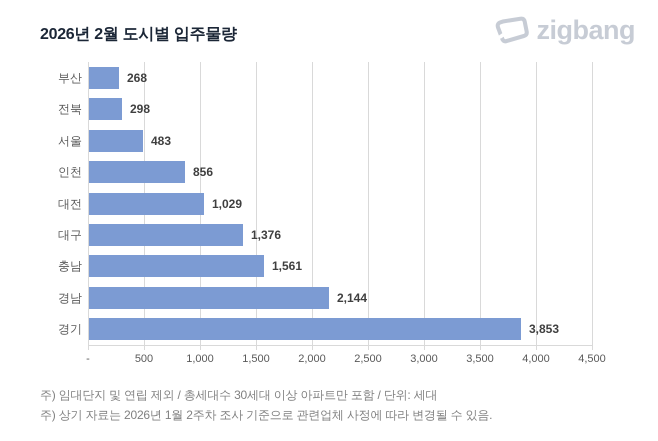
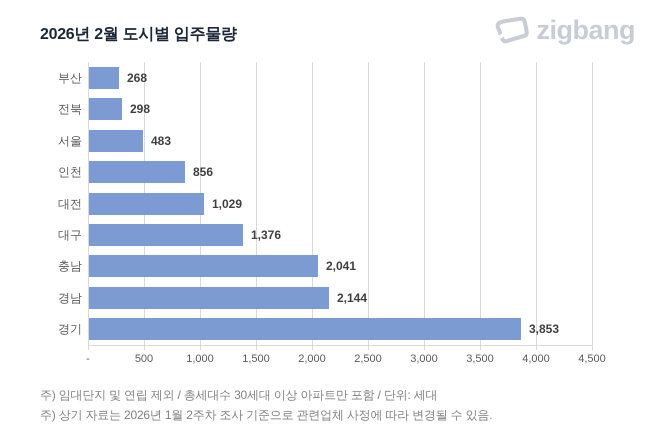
충남: 1,561 -> 2,041
